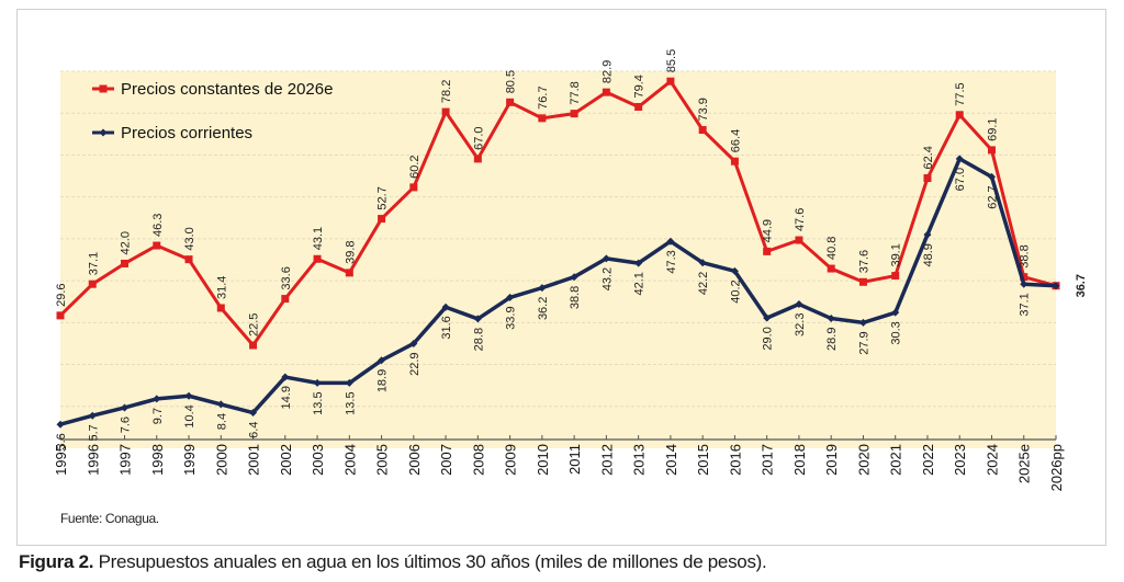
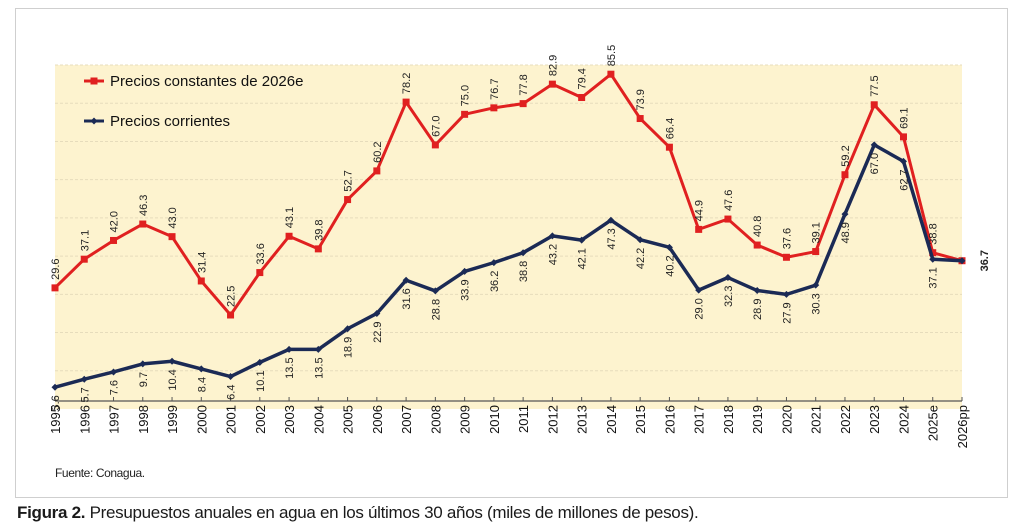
Precios corrientes/2002: 14.9 -> 10.1
Precios constantes de 2026e/2009: 80.5 -> 75.0
Precios constantes de 2026e/2022: 62.4 -> 59.2
